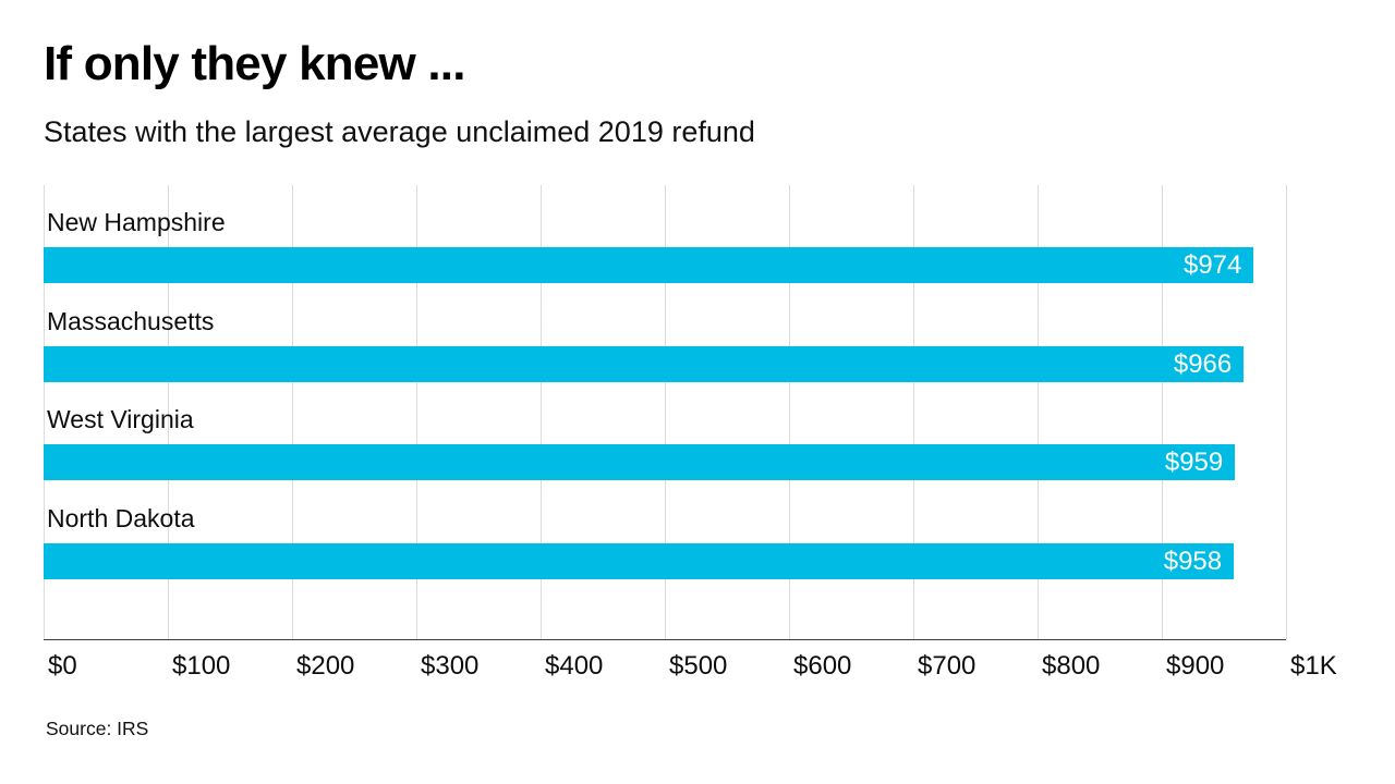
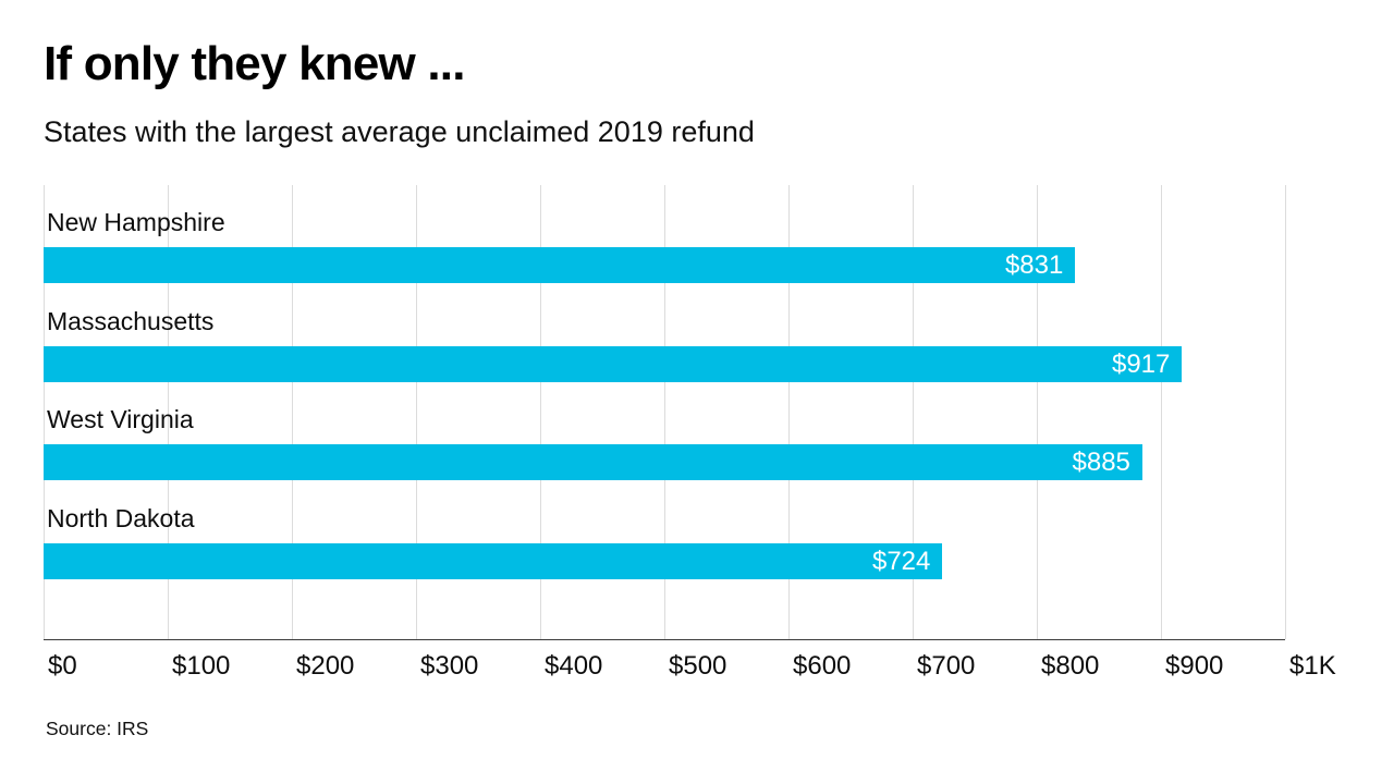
New Hampshire: $974 -> $831
Massachusetts: $966 -> $917
West Virginia: $959 -> $885
North Dakota: $958 -> $724
